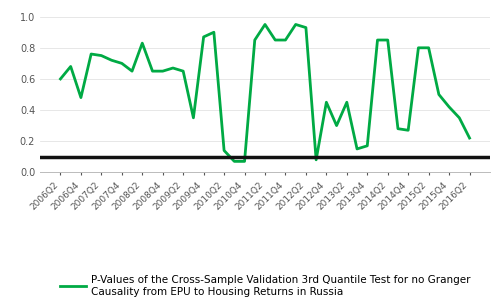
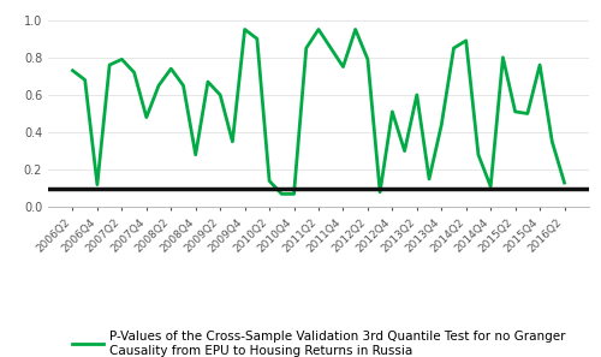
2006Q2: 0.60 -> 0.73
2006Q4: 0.48 -> 0.12
2007Q2: 0.75 -> 0.79
2007Q4: 0.70 -> 0.48
2008Q2: 0.83 -> 0.74
2008Q4: 0.65 -> 0.28
2009Q2: 0.65 -> 0.60
2009Q4: 0.87 -> 0.95
2011Q4: 0.85 -> 0.75
2012Q2: 0.93 -> 0.79
2012Q4: 0.45 -> 0.51
2013Q2: 0.45 -> 0.60
2013Q4: 0.17 -> 0.44
2014Q2: 0.85 -> 0.89
2014Q4: 0.27 -> 0.11
2015Q2: 0.80 -> 0.51
2015Q4: 0.42 -> 0.76
2016Q2: 0.22 -> 0.13
